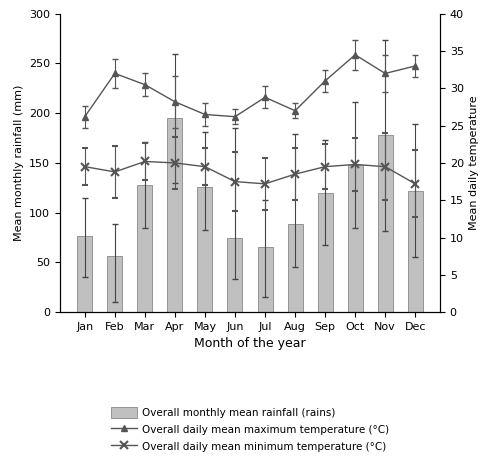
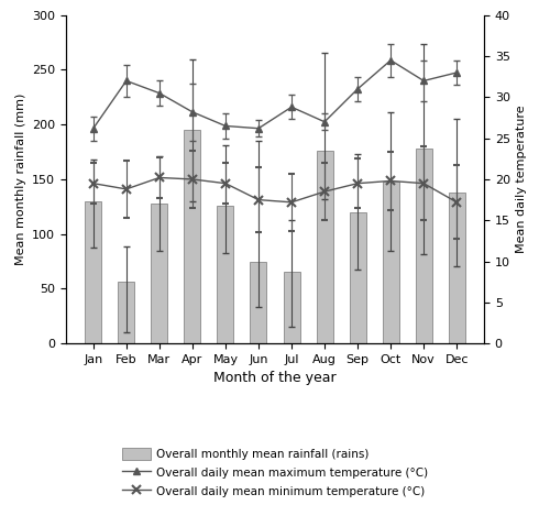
Overall monthly mean rainfall (rains)/Jan: 77 -> 130
Overall monthly mean rainfall (rains)/Aug: 89 -> 176
Overall monthly mean rainfall (rains)/Dec: 122 -> 138
